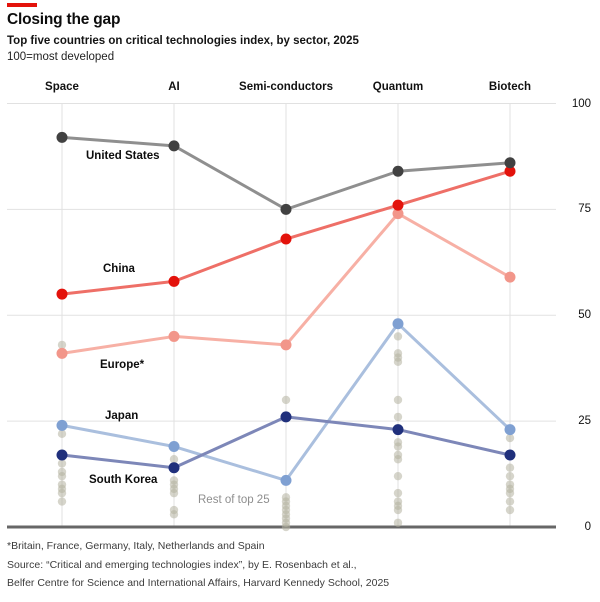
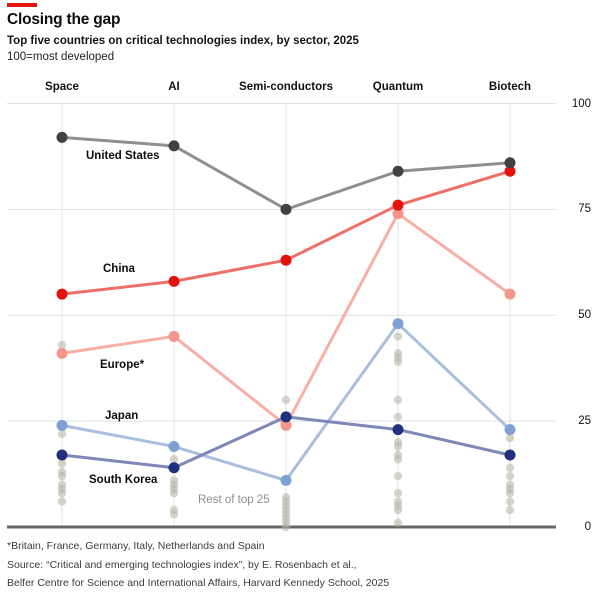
Europe*/Semi-conductors: 43 -> 24
China/Semi-conductors: 68 -> 63
Europe*/Biotech: 59 -> 55
